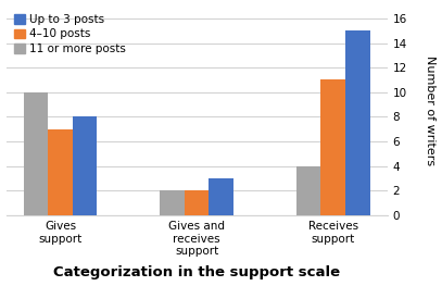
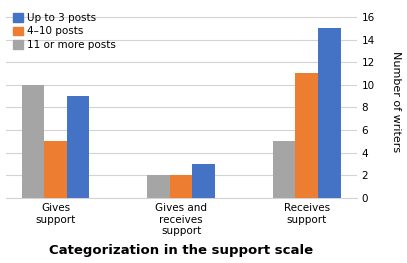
4–10 posts/Gives support: 7 -> 5
Up to 3 posts/Gives support: 8 -> 9
11 or more posts/Receives support: 4 -> 5
